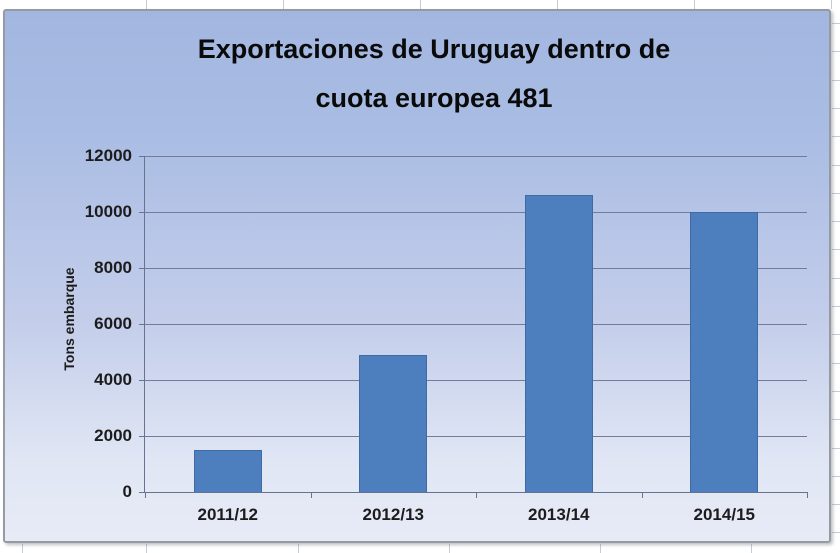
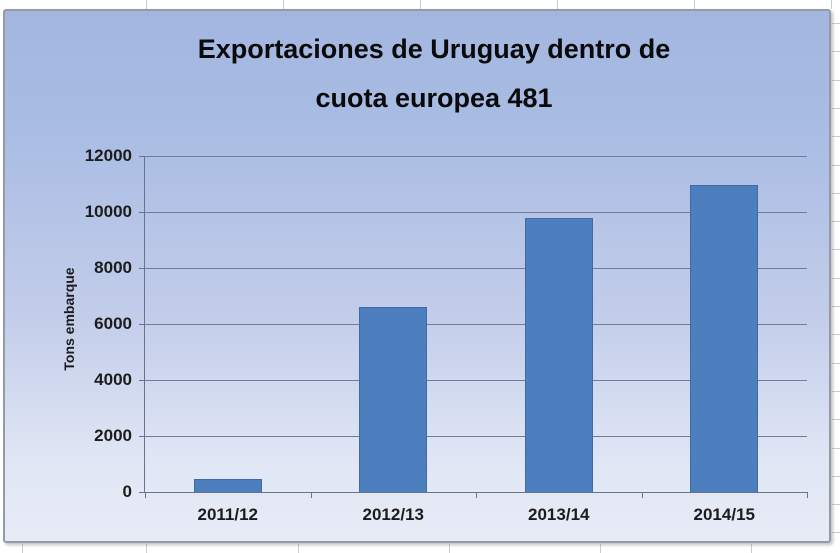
2011/12: 1500 -> 400
2012/13: 4900 -> 6600
2013/14: 10600 -> 9800
2014/15: 10000 -> 11000
